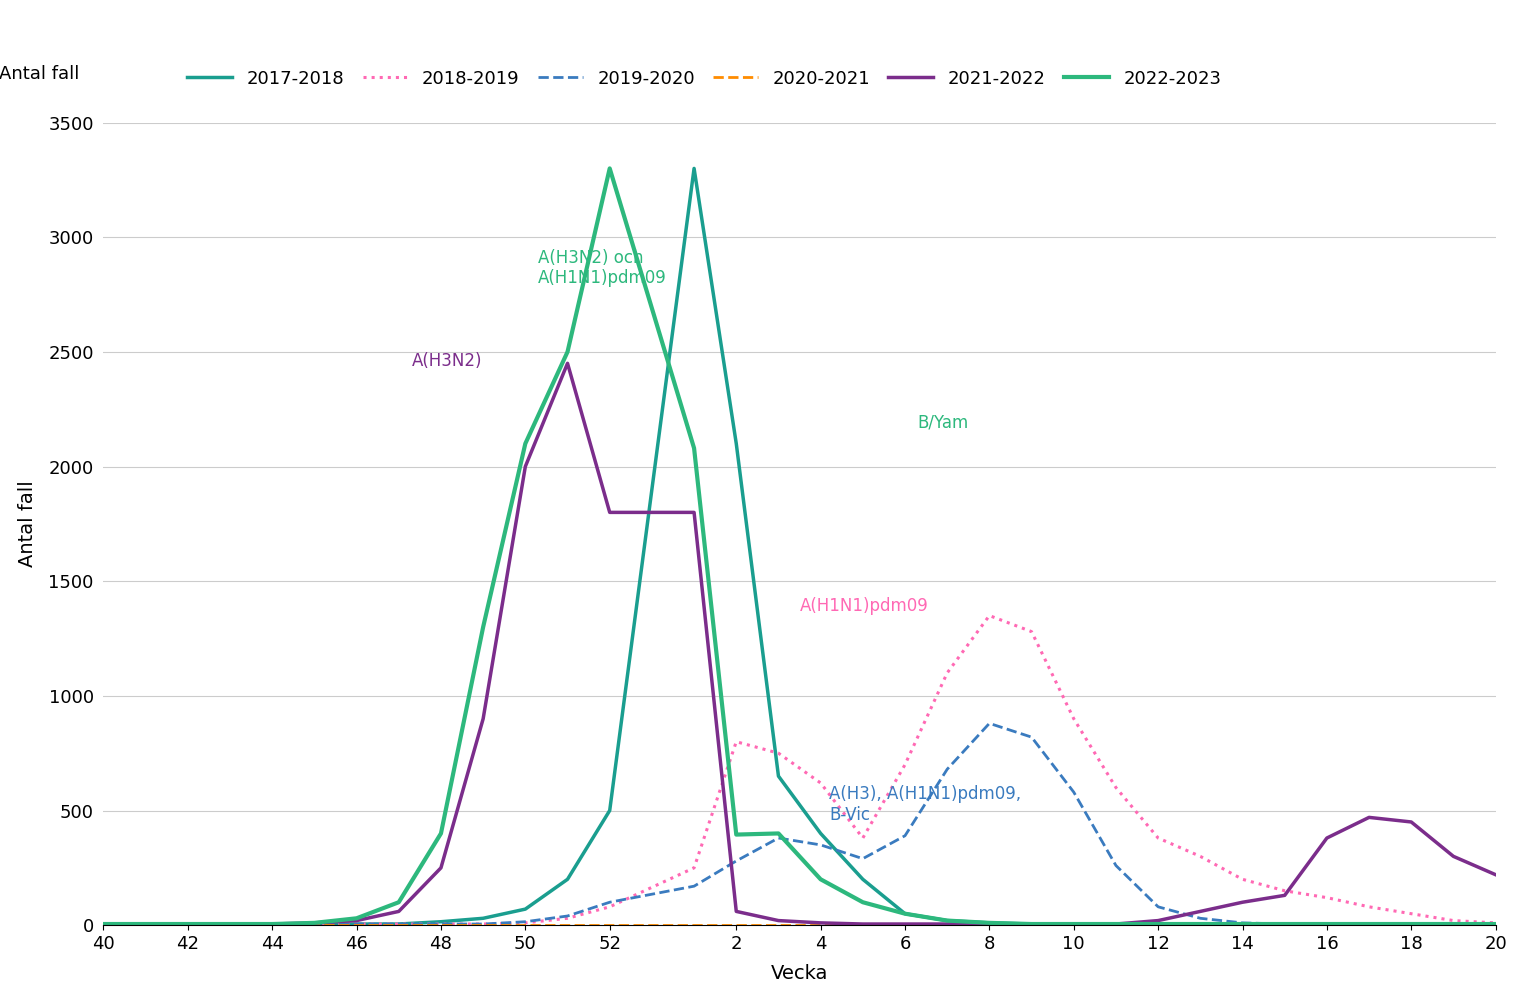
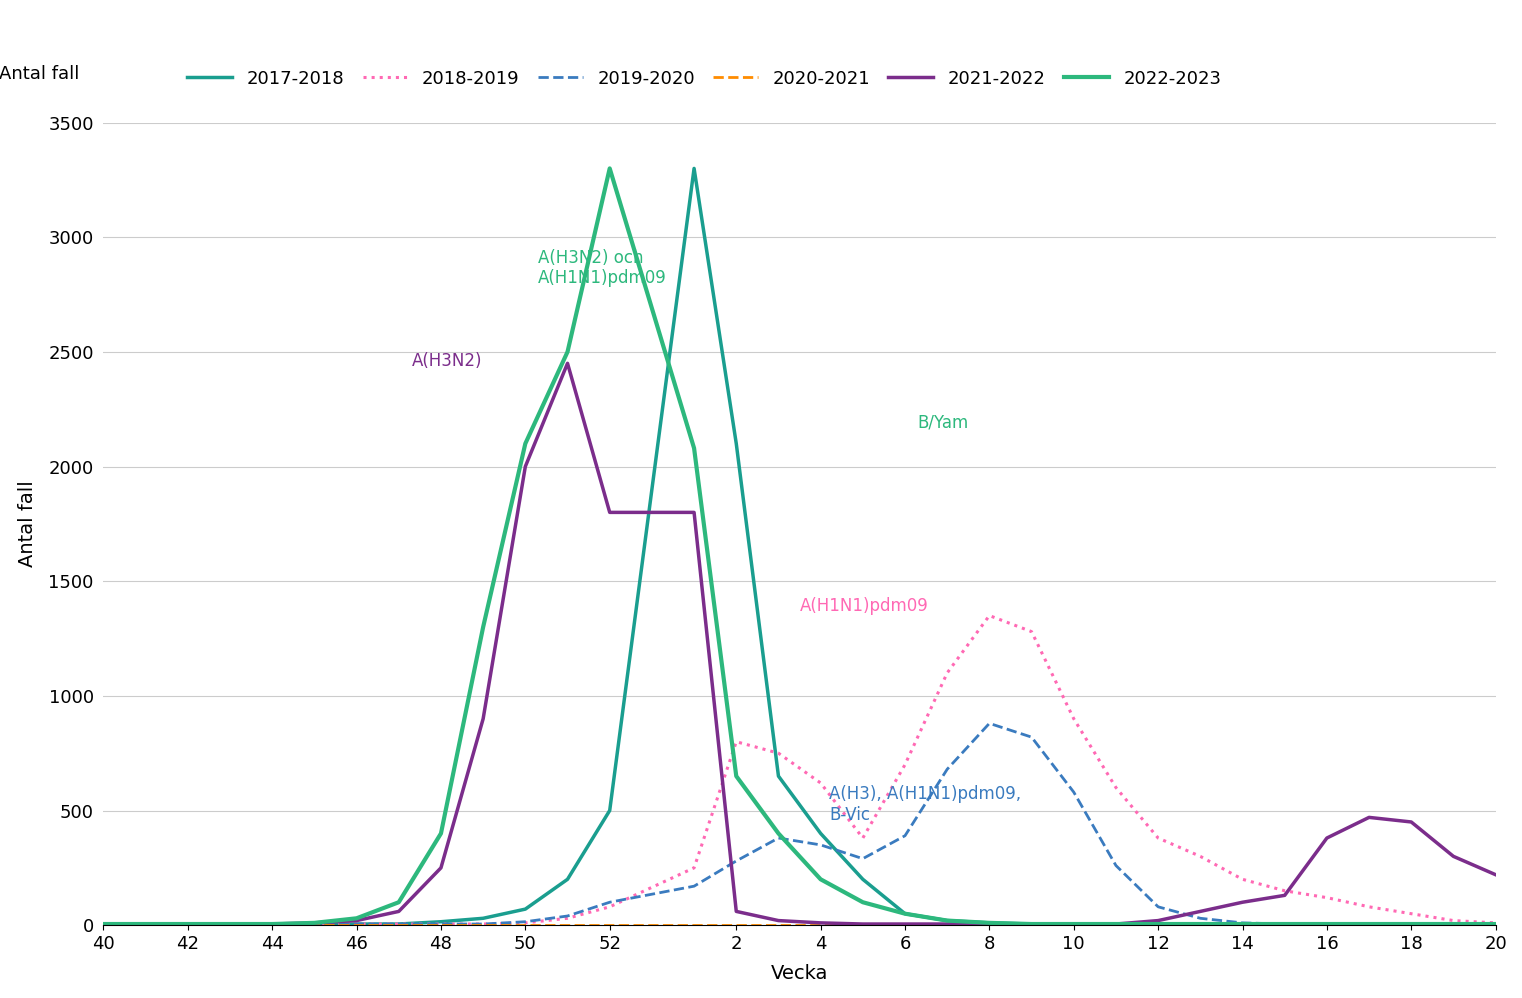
2022-2023/2: 395 -> 650
